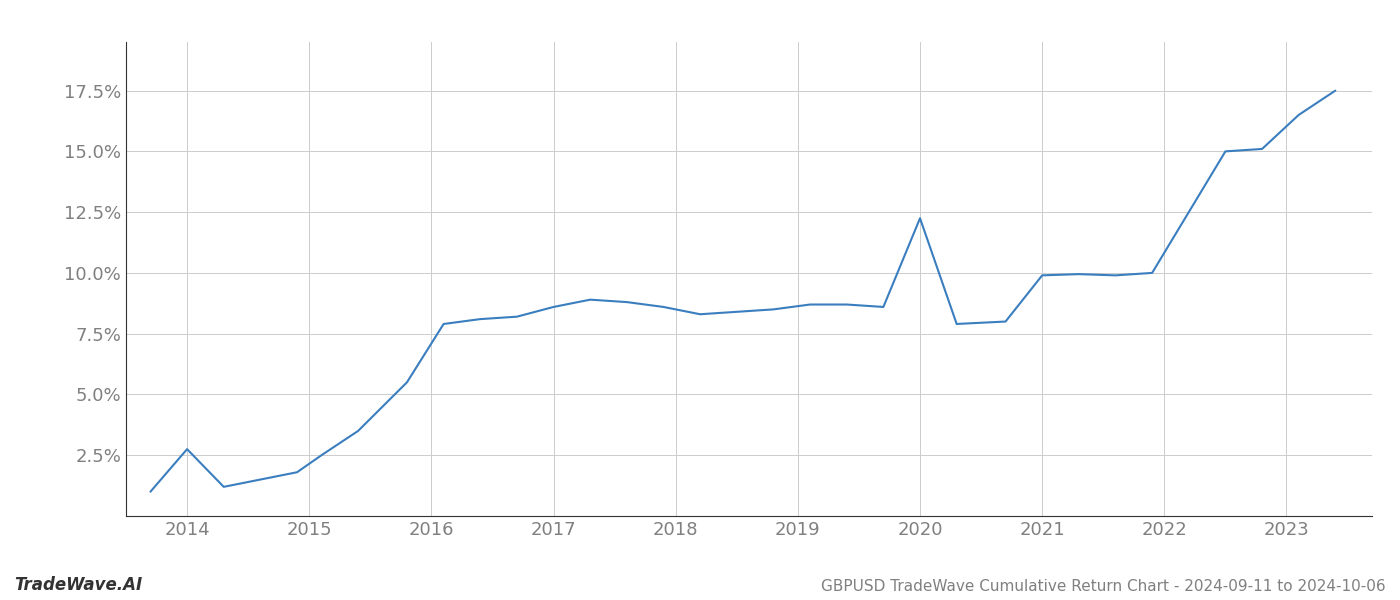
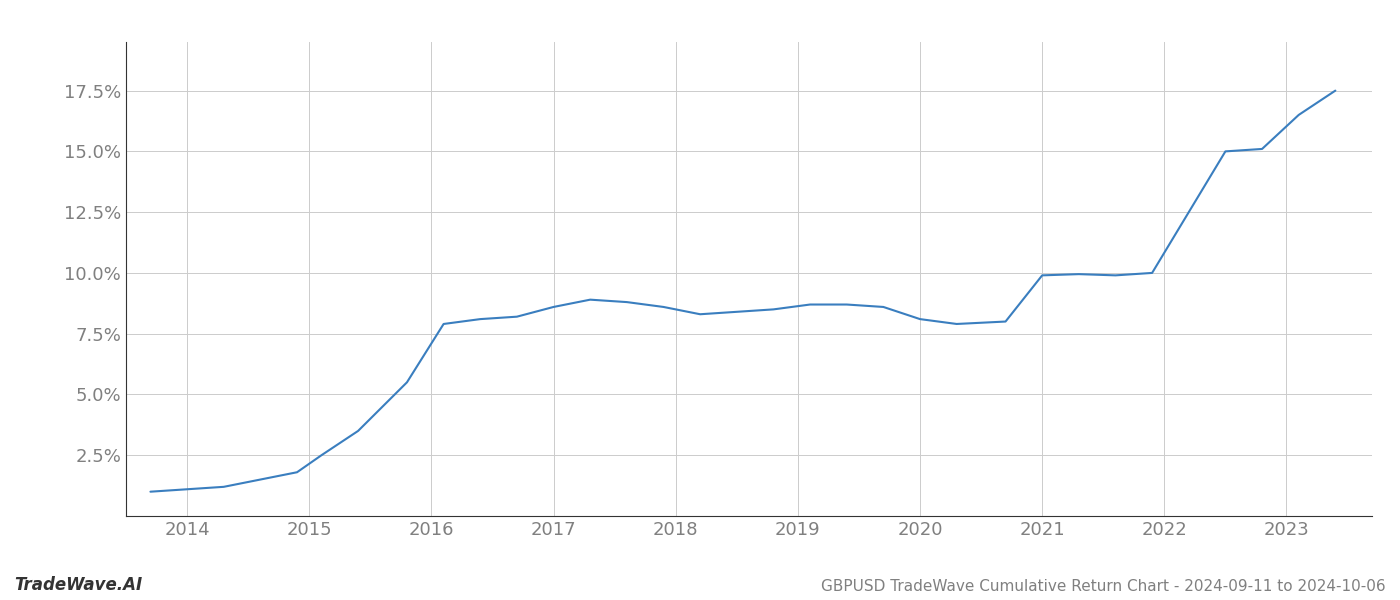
2014: 2.75% -> 1.10%
2020: 12.25% -> 8.10%
